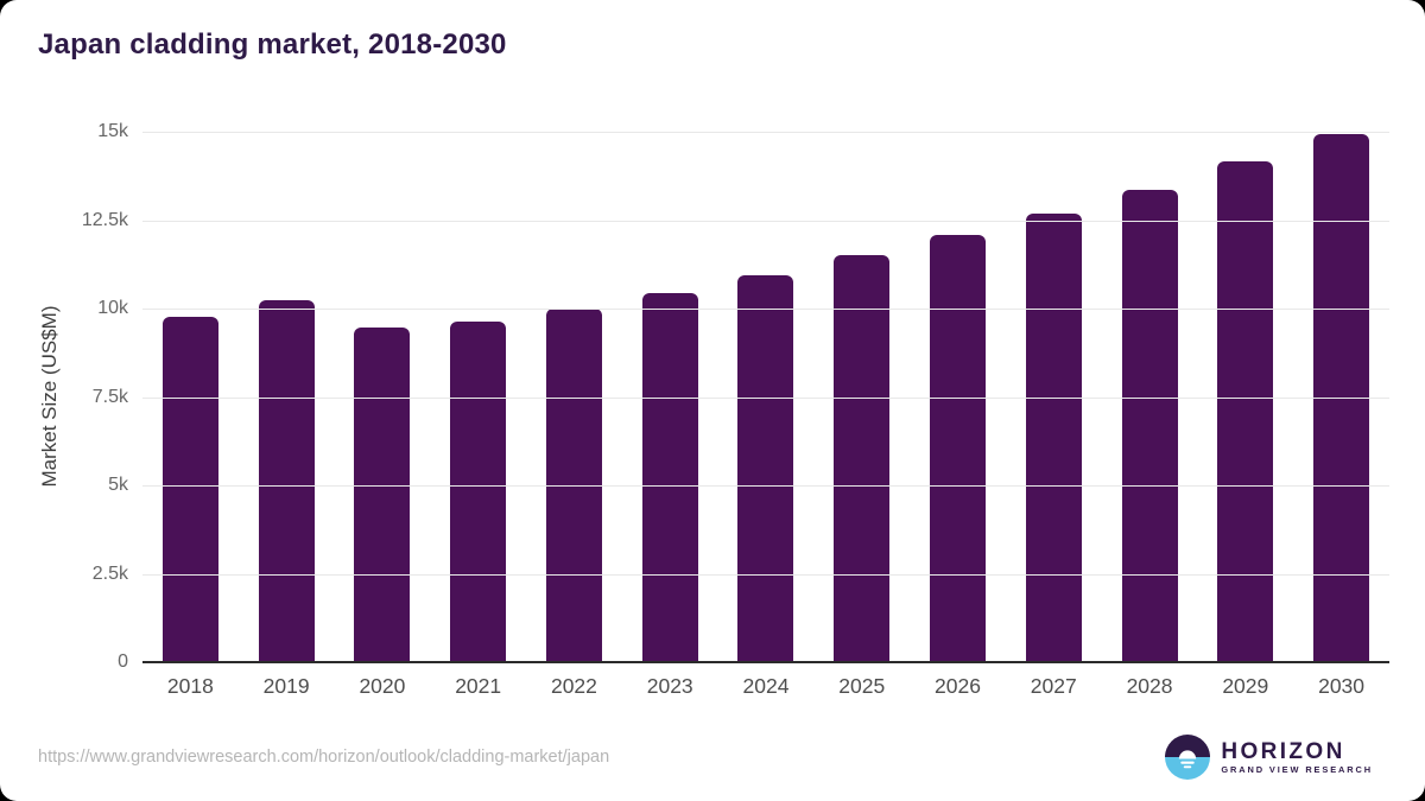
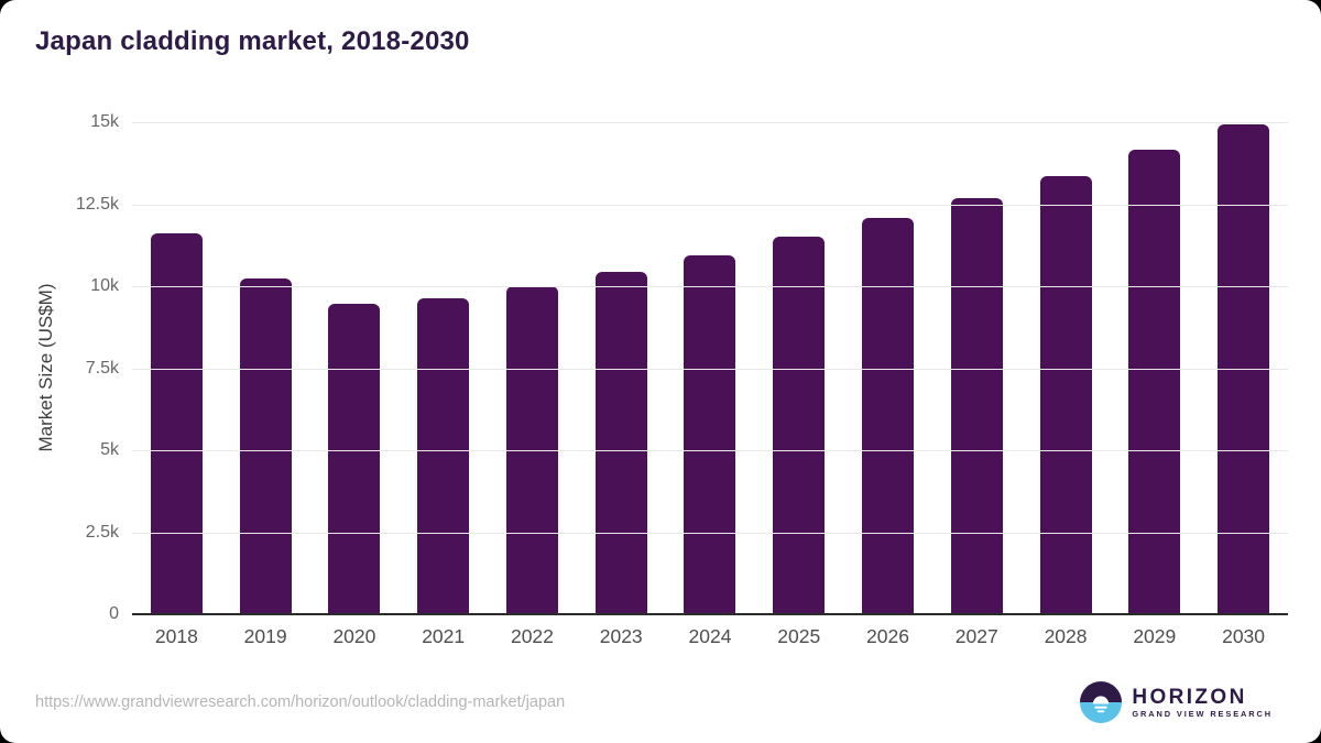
2018: 9.8k -> 11.6k
